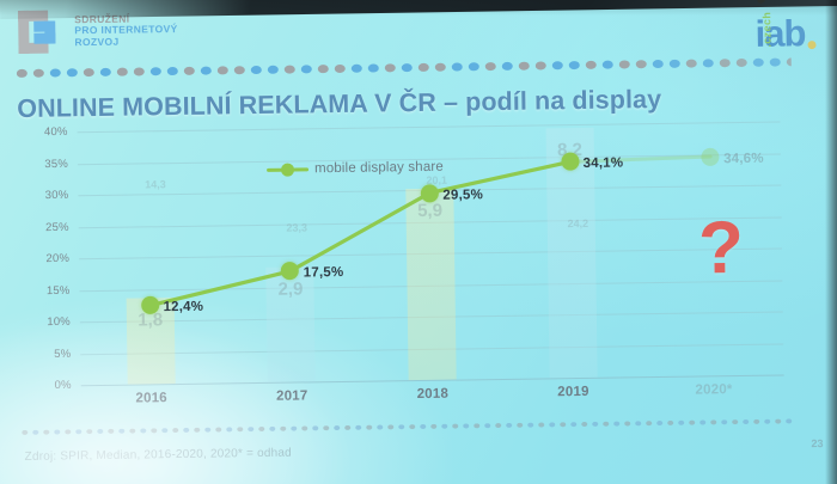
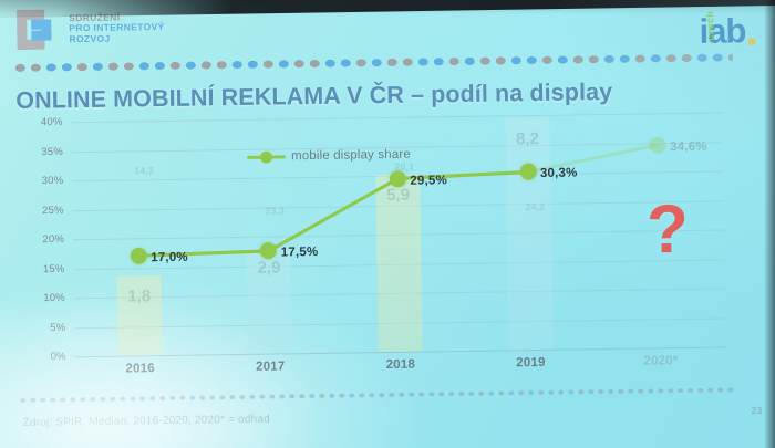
2016: 12,4% -> 17,0%
2019: 34,1% -> 30,3%
